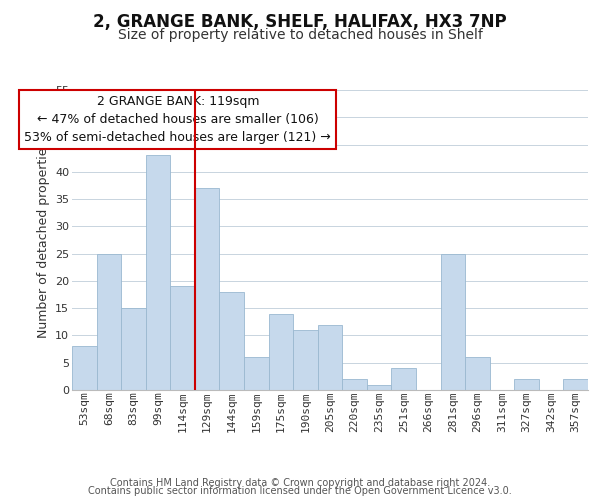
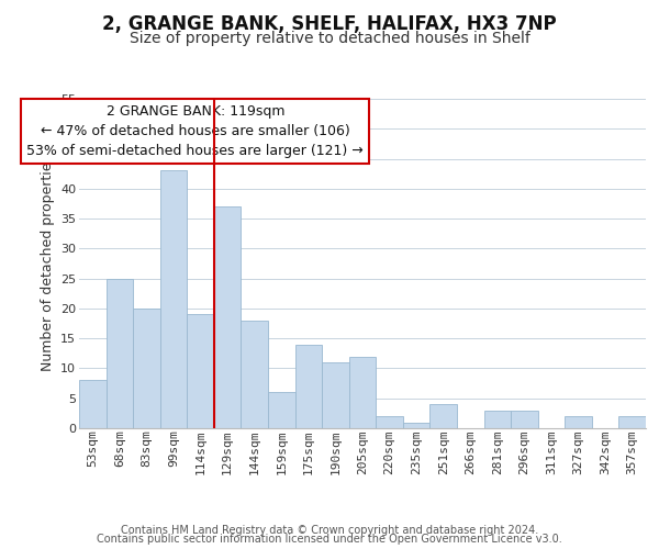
83sqm: 15 -> 20
281sqm: 25 -> 3
296sqm: 6 -> 3
